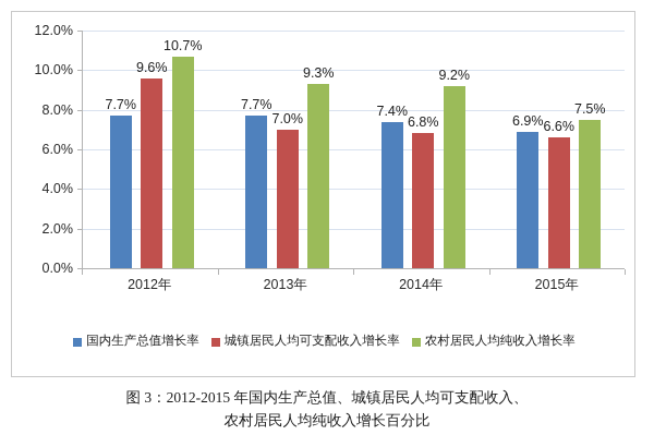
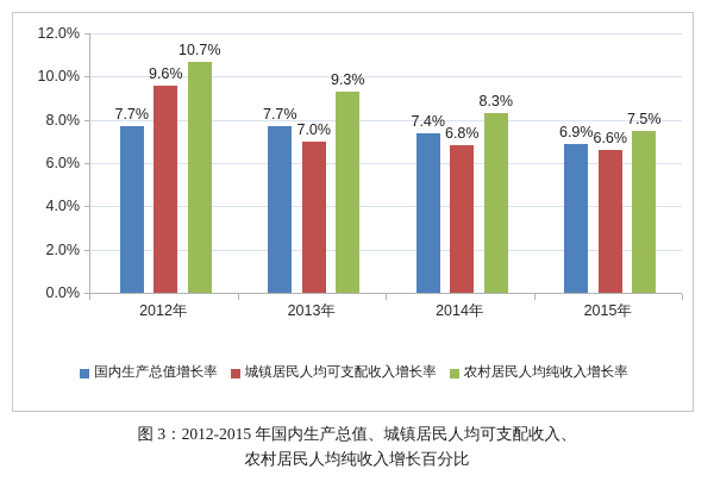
农村居民人均纯收入增长率/2014年: 9.2% -> 8.3%
